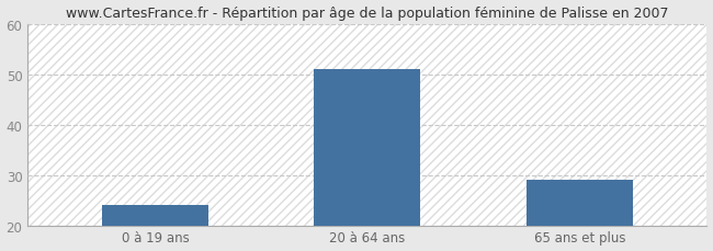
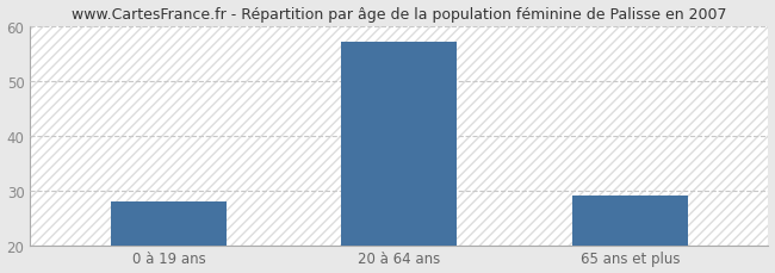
0 à 19 ans: 24 -> 28
20 à 64 ans: 51 -> 57
